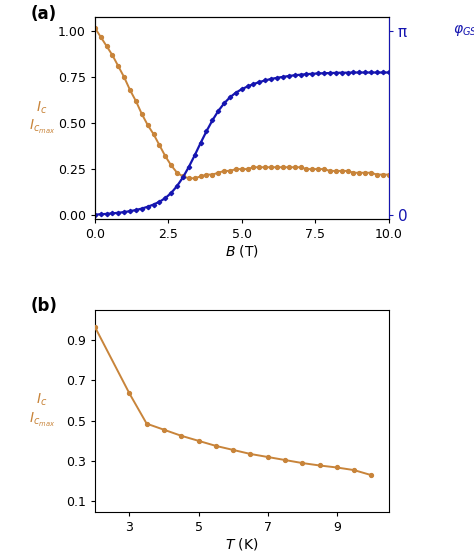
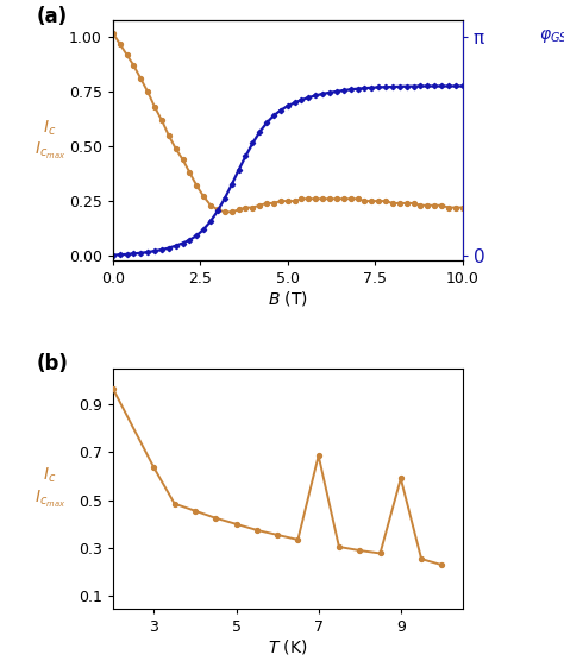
7: 0.320 -> 0.685
9: 0.268 -> 0.590
